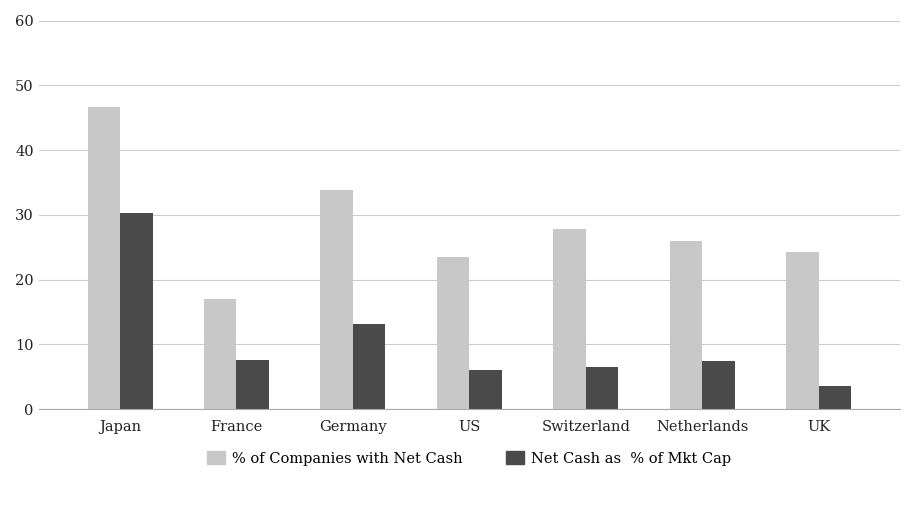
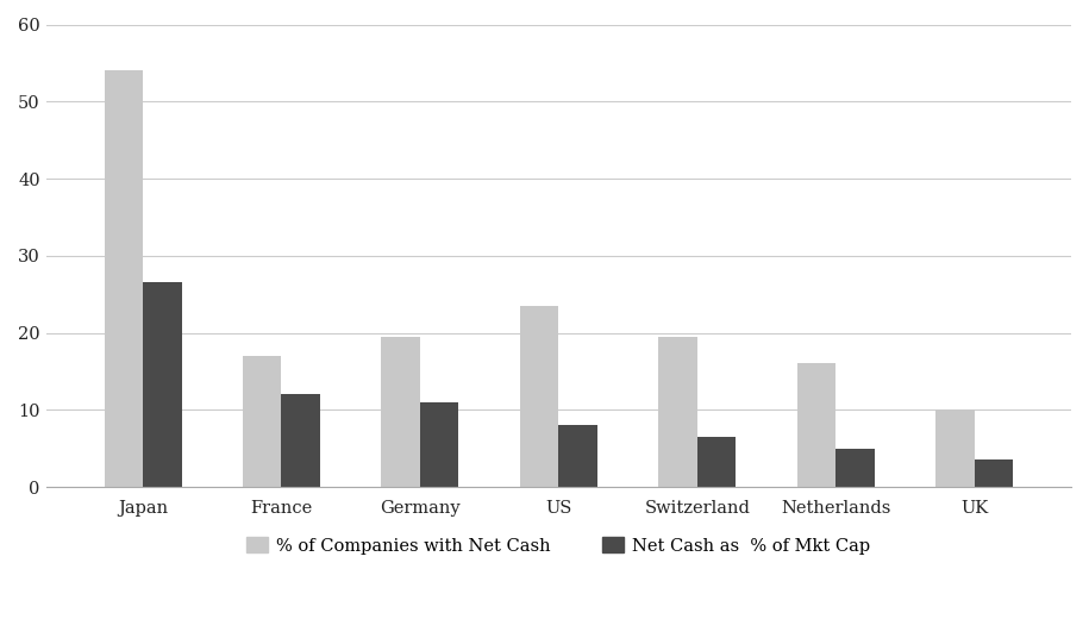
% of Companies with Net Cash/Japan: 46.6 -> 54.0
Net Cash as % of Mkt Cap/Japan: 30.2 -> 26.5
Net Cash as % of Mkt Cap/France: 7.6 -> 12.0
% of Companies with Net Cash/Germany: 33.8 -> 19.5
Net Cash as % of Mkt Cap/Germany: 13.2 -> 11.0
Net Cash as % of Mkt Cap/US: 6.0 -> 8.0
% of Companies with Net Cash/Switzerland: 27.8 -> 19.5
% of Companies with Net Cash/Netherlands: 26.0 -> 16.0
Net Cash as % of Mkt Cap/Netherlands: 7.4 -> 5.0
% of Companies with Net Cash/UK: 24.2 -> 10.0
